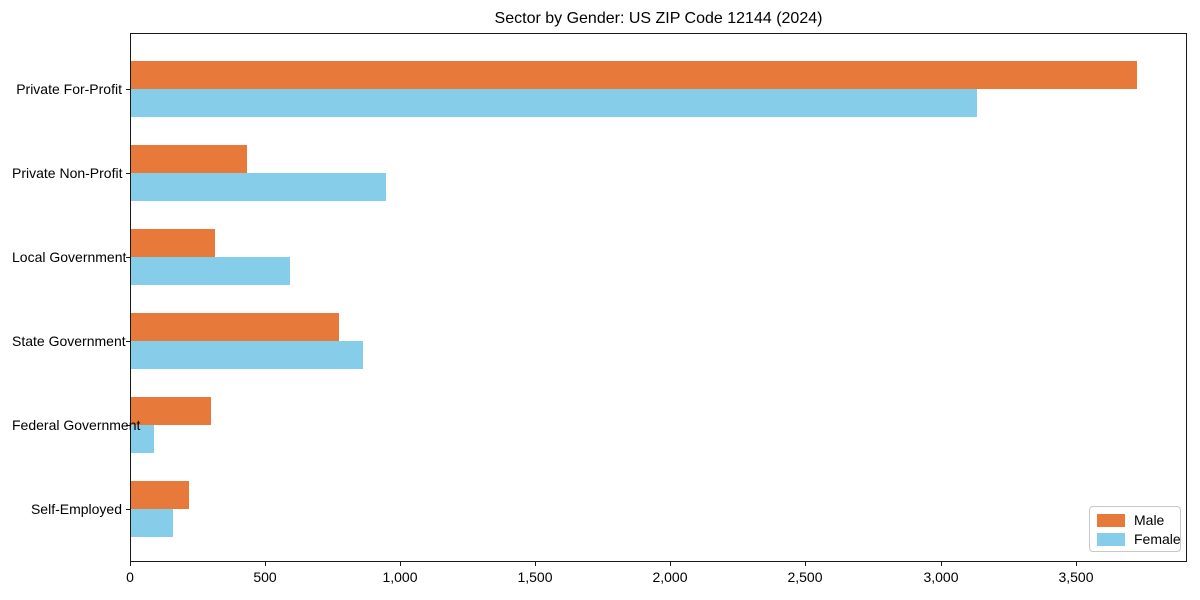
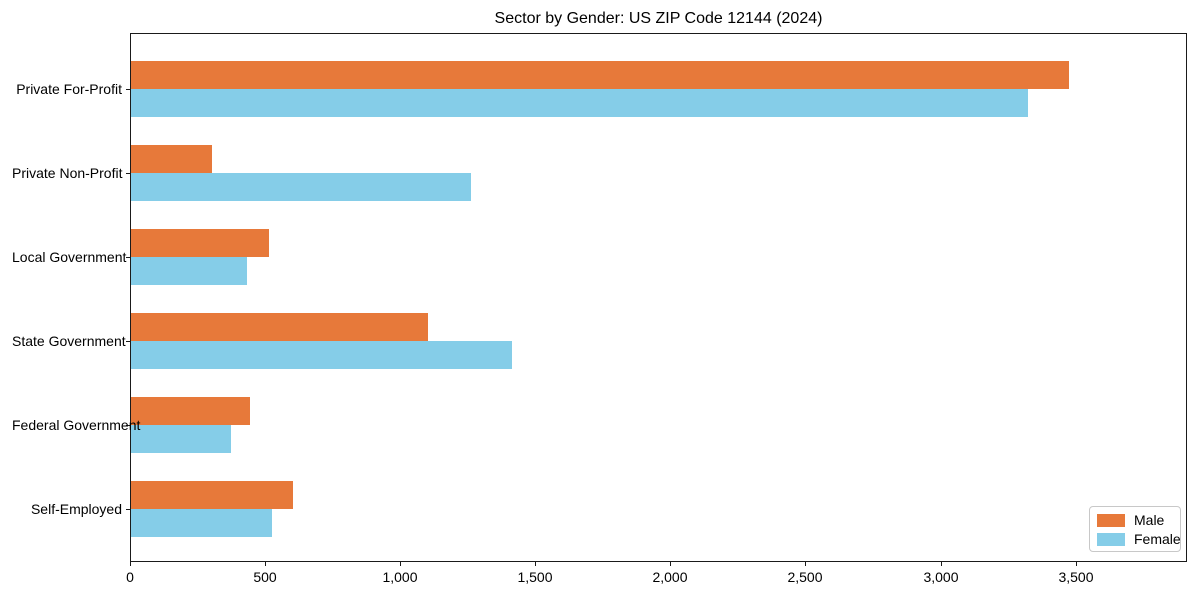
Male/Private For-Profit: 3720 -> 3470
Female/Private For-Profit: 3130 -> 3320
Male/Private Non-Profit: 430 -> 300
Female/Private Non-Profit: 940 -> 1260
Male/Local Government: 310 -> 510
Female/Local Government: 590 -> 430
Male/State Government: 770 -> 1100
Female/State Government: 860 -> 1410
Male/Federal Government: 300 -> 440
Female/Federal Government: 80 -> 370
Male/Self-Employed: 220 -> 600
Female/Self-Employed: 160 -> 520
